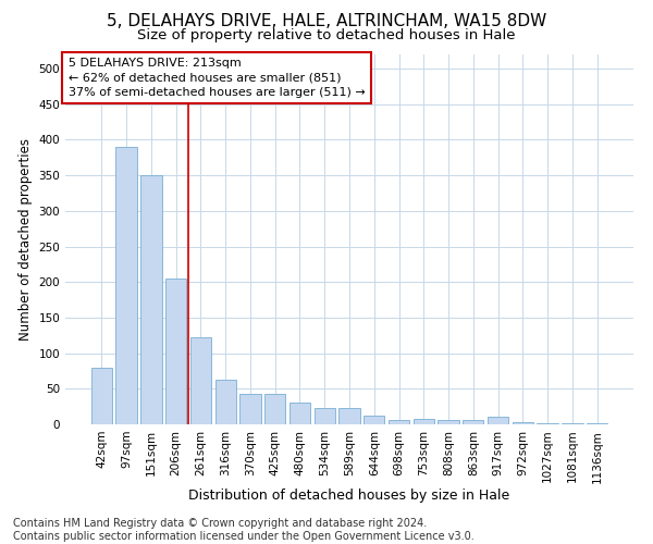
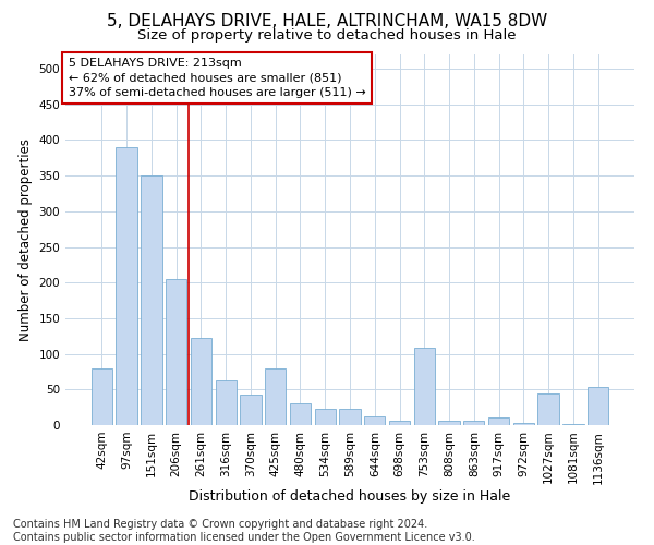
425sqm: 43 -> 80
753sqm: 7 -> 108
1027sqm: 1 -> 44
1136sqm: 2 -> 54
